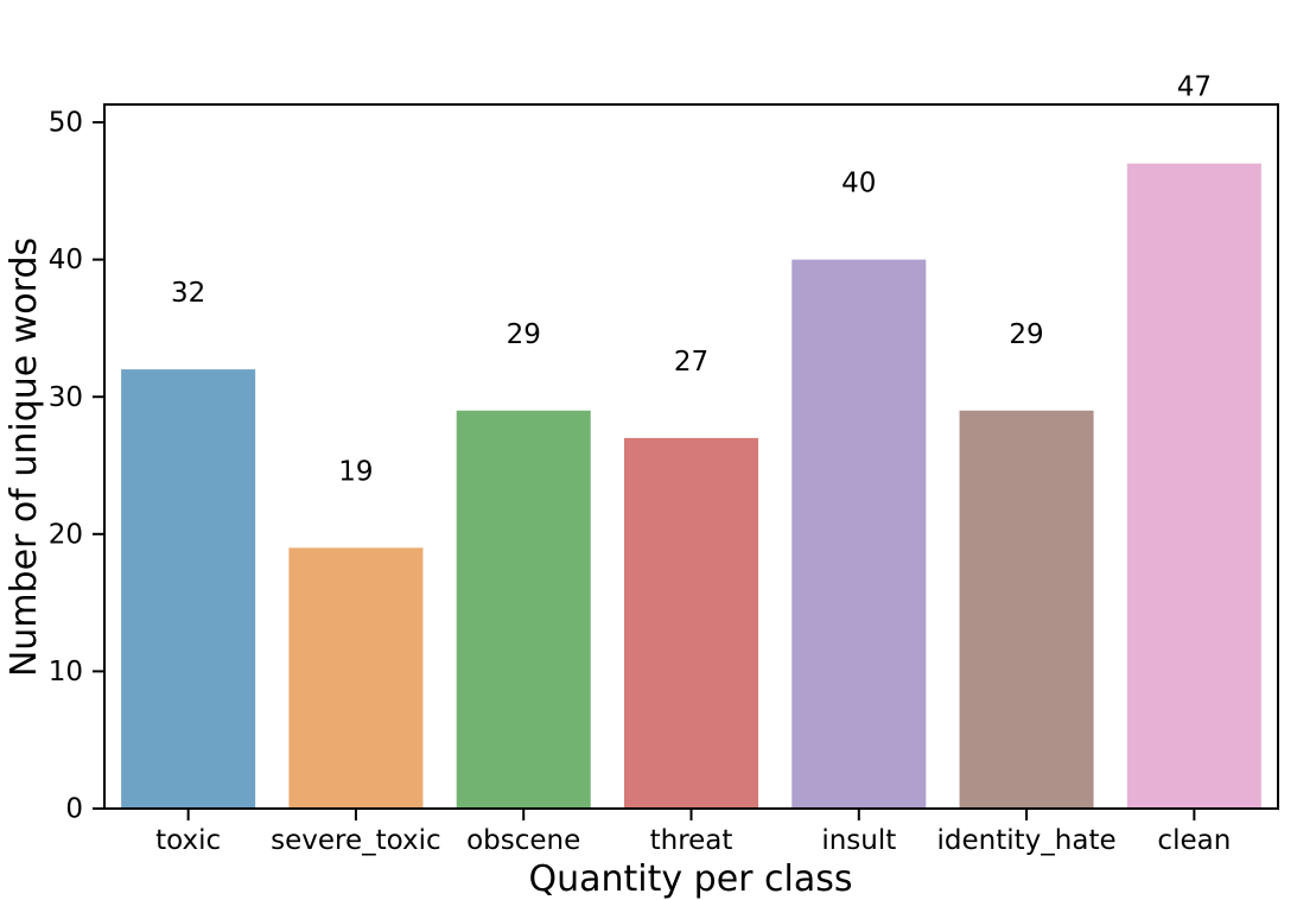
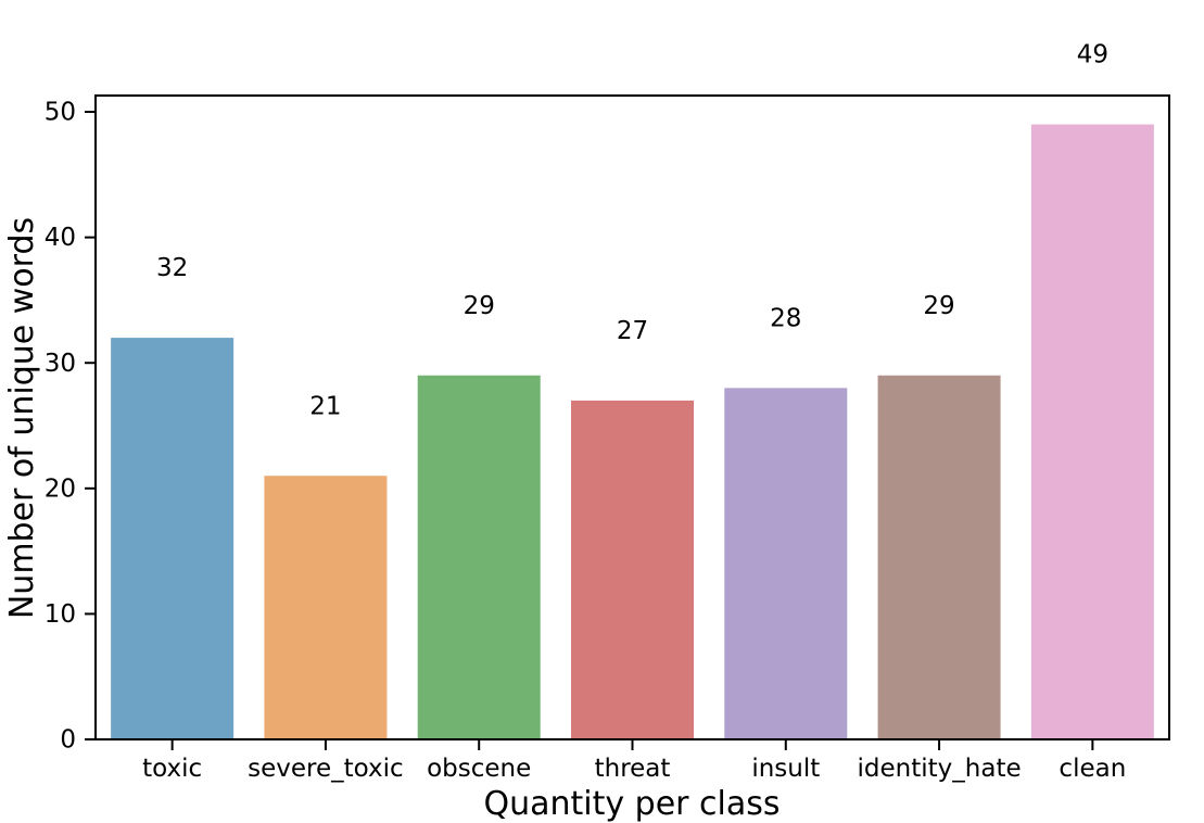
severe_toxic: 19 -> 21
insult: 40 -> 28
clean: 47 -> 49
